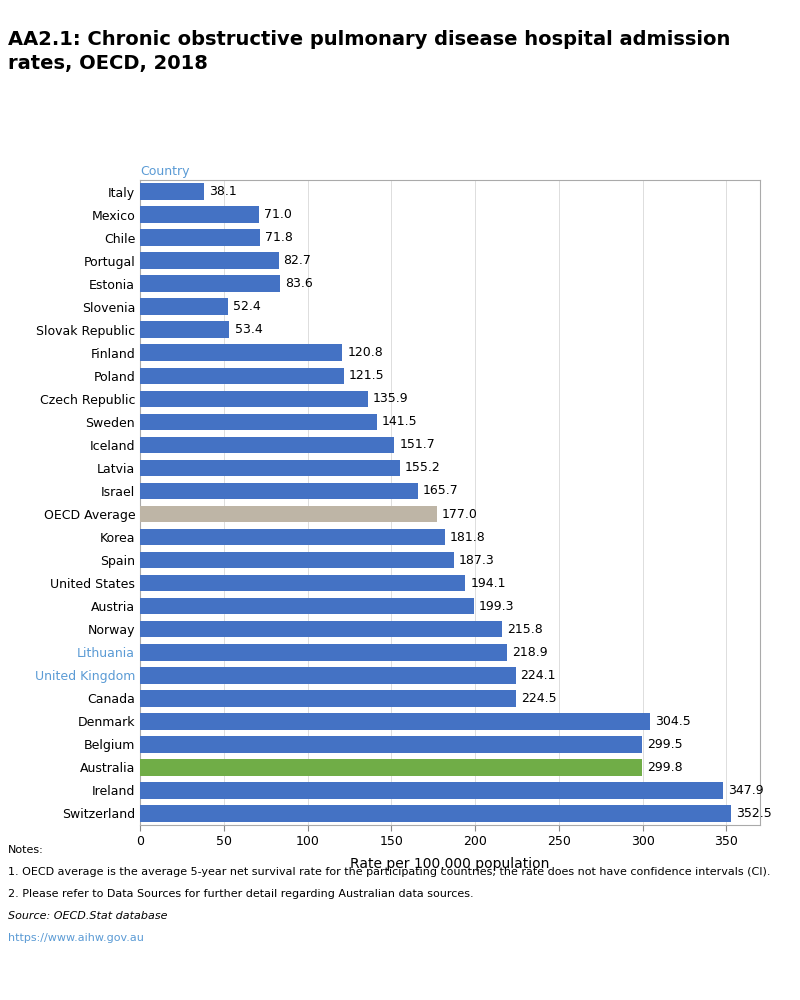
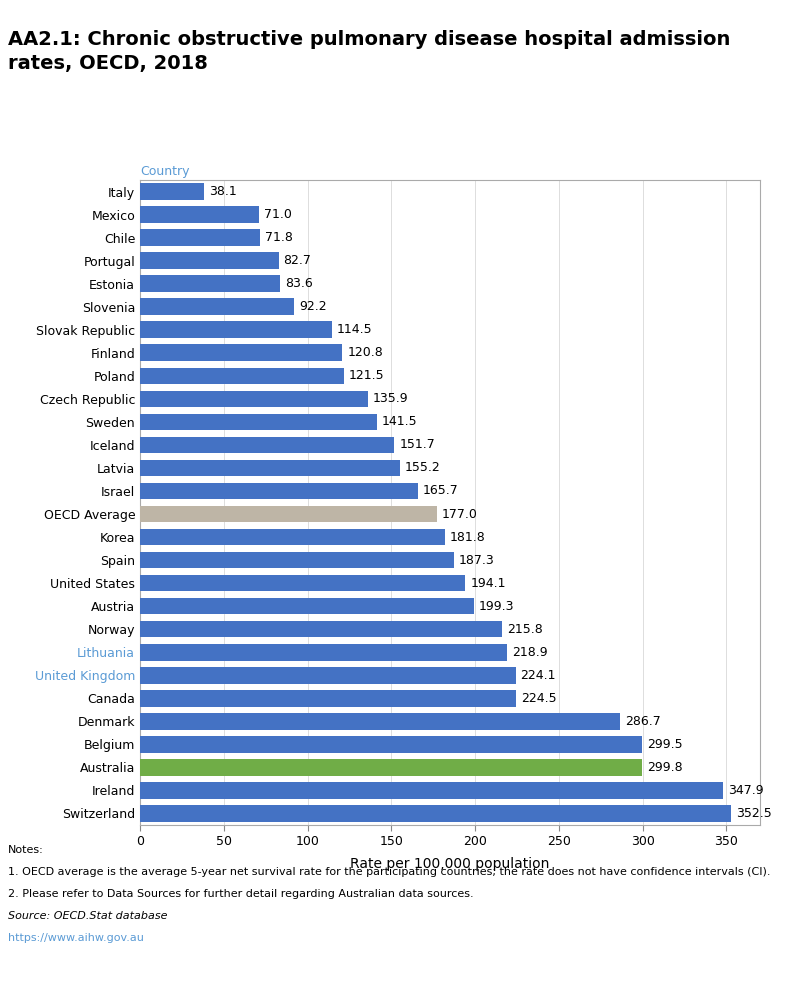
Slovenia: 52.4 -> 92.2
Slovak Republic: 53.4 -> 114.5
Denmark: 304.5 -> 286.7
